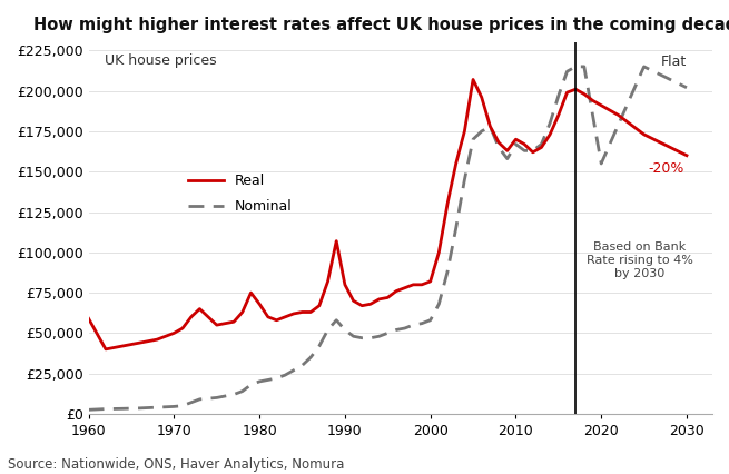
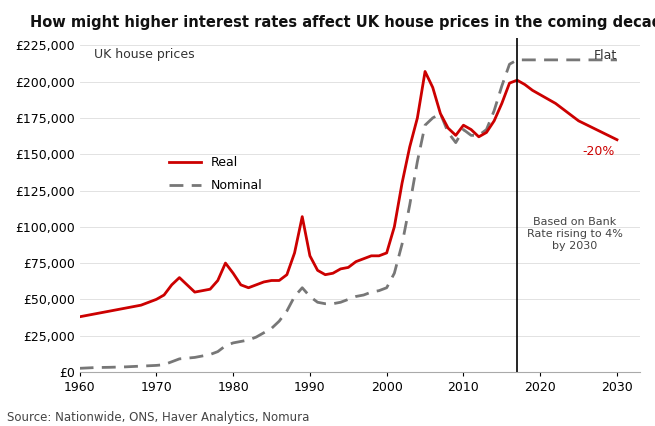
Real/1960: £59,000 -> £38,000
Nominal/2020: £155,000 -> £215,000
Nominal/2030: £202,000 -> £215,000
